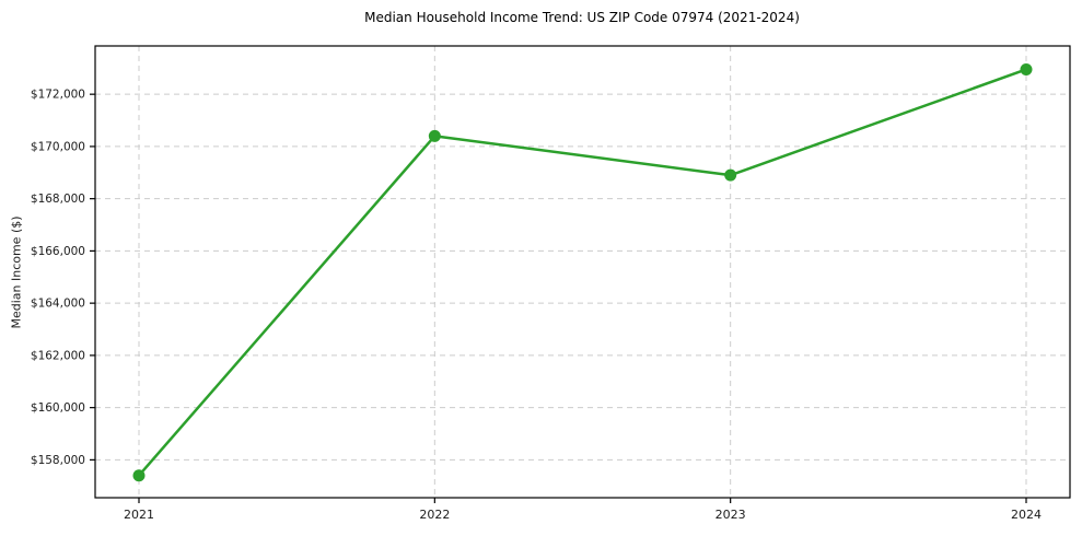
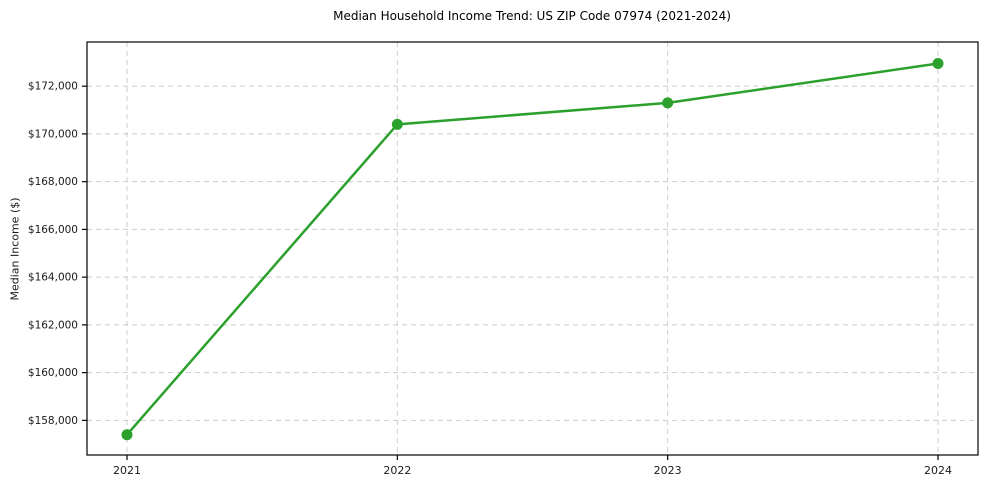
2023: $168900 -> $171300
